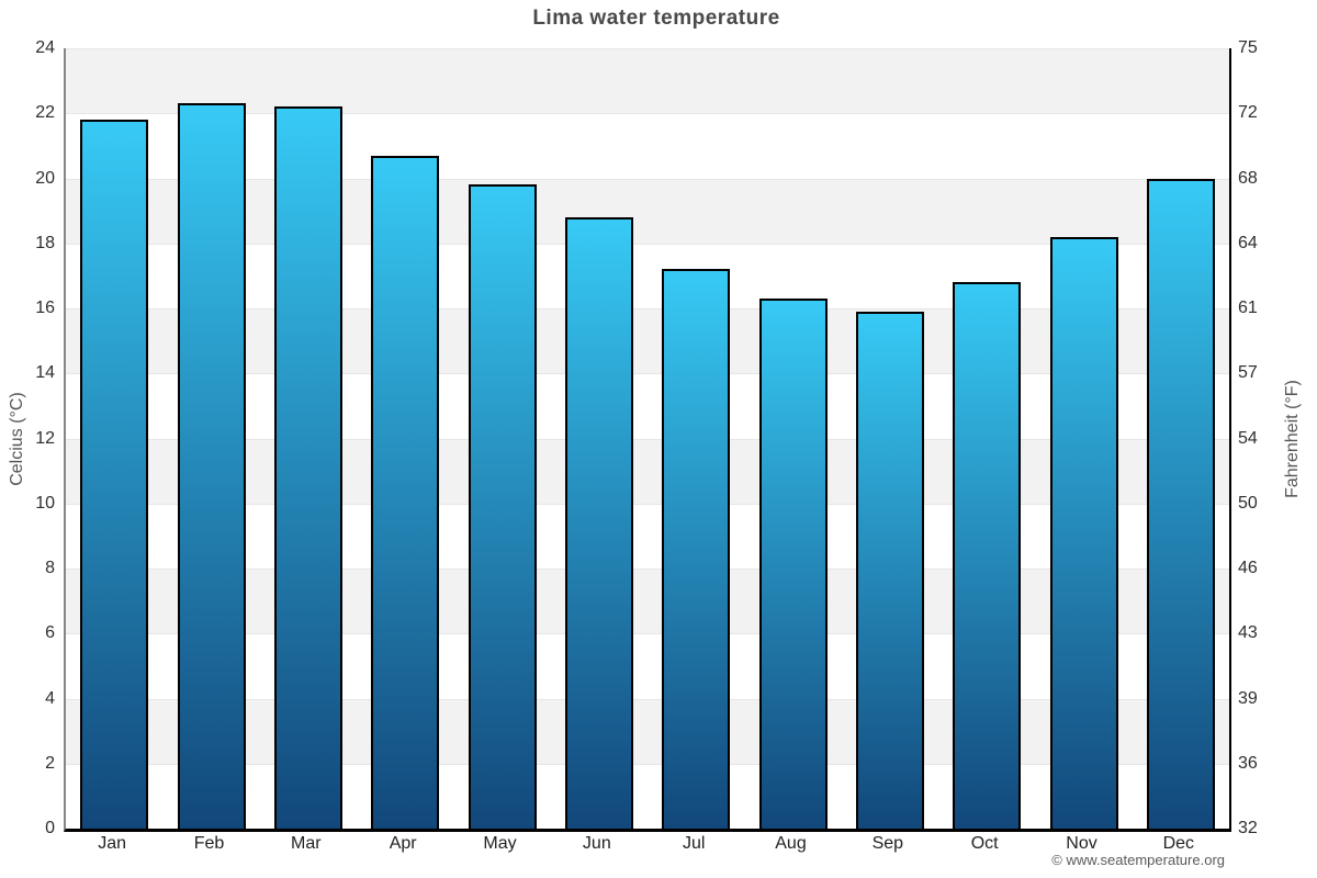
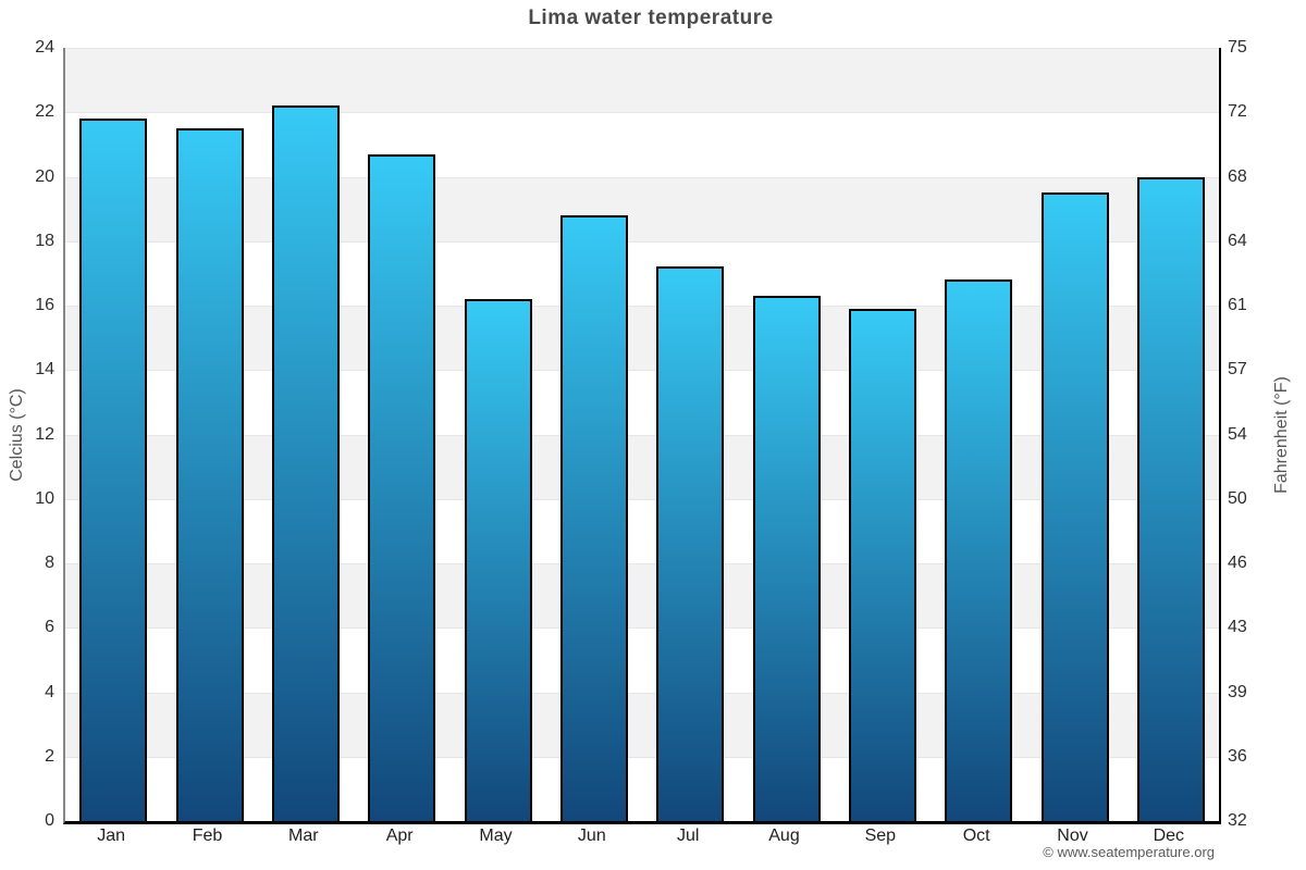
Feb: 22.3 -> 21.5
May: 19.8 -> 16.2
Nov: 18.2 -> 19.5
